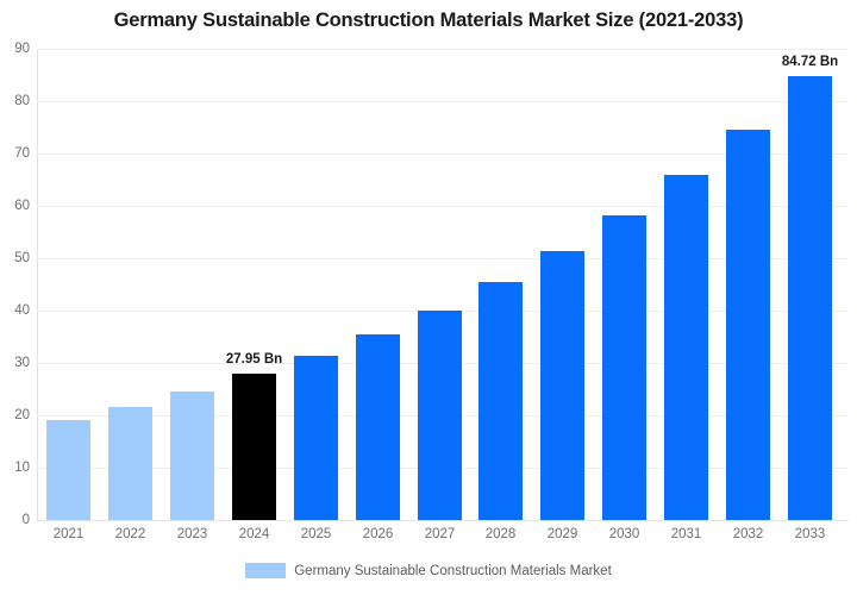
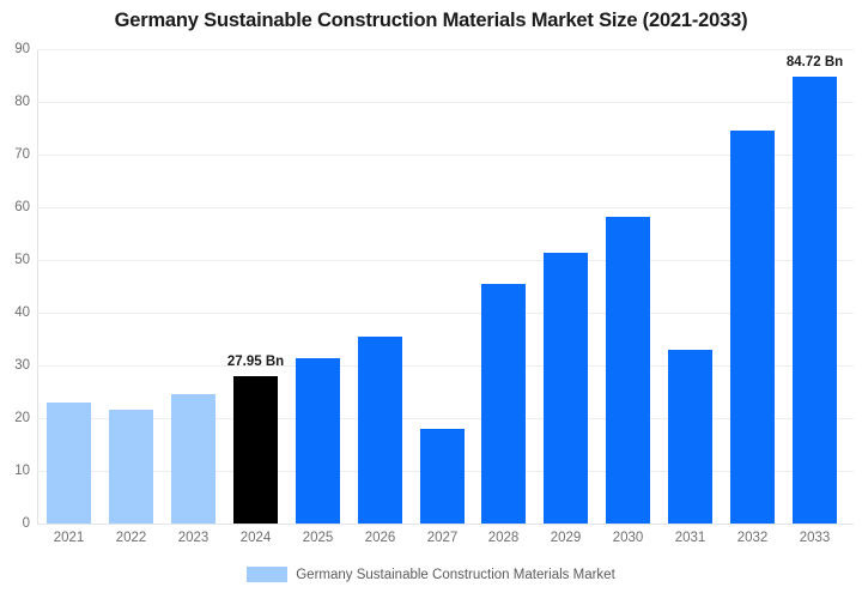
2021: 19 -> 23
2027: 40 -> 18
2031: 66 -> 33
